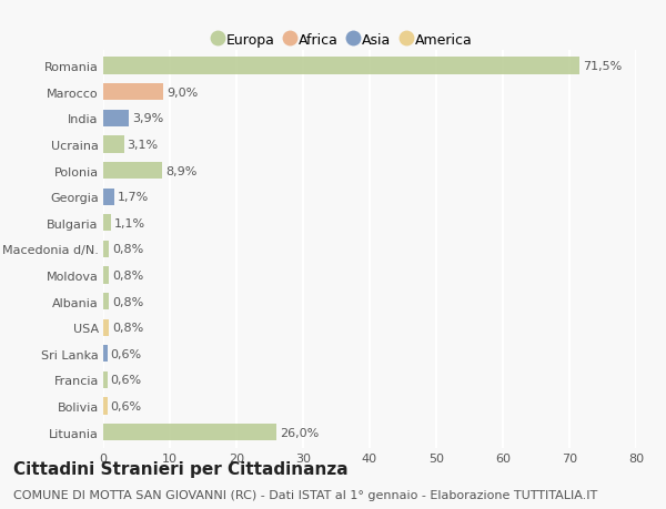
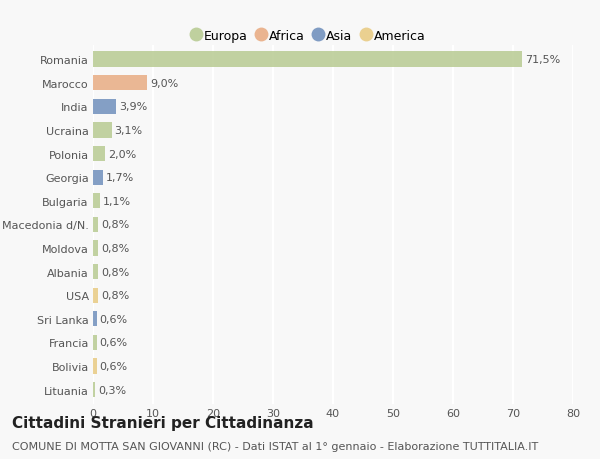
Polonia: 8,9% -> 2,0%
Lituania: 26,0% -> 0,3%
